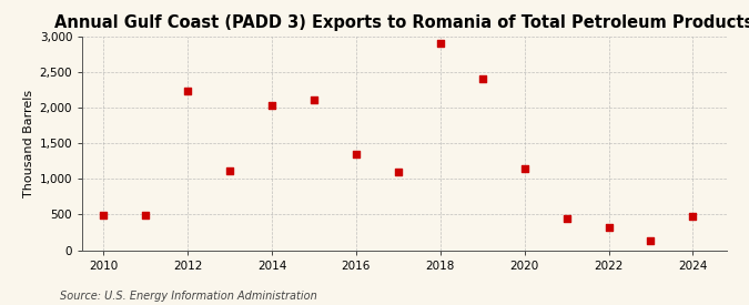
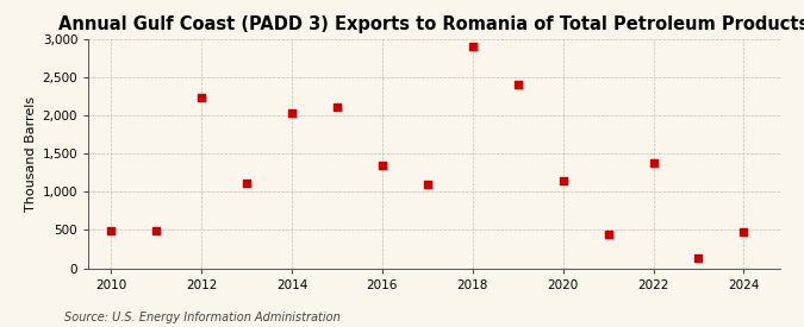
2022: 320 -> 1,380
